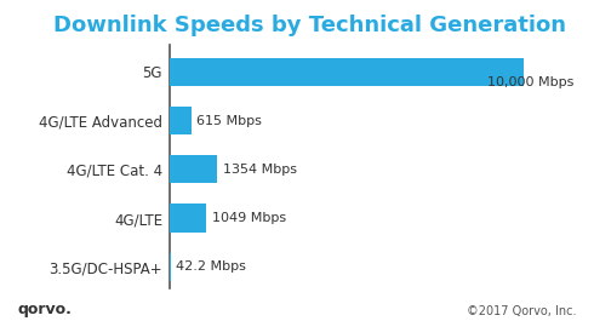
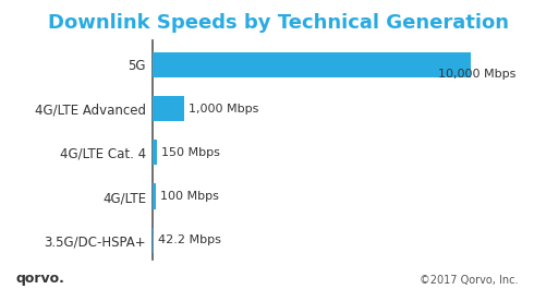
4G/LTE Advanced: 615 -> 1,000
4G/LTE Cat. 4: 1354 -> 150
4G/LTE: 1049 -> 100
